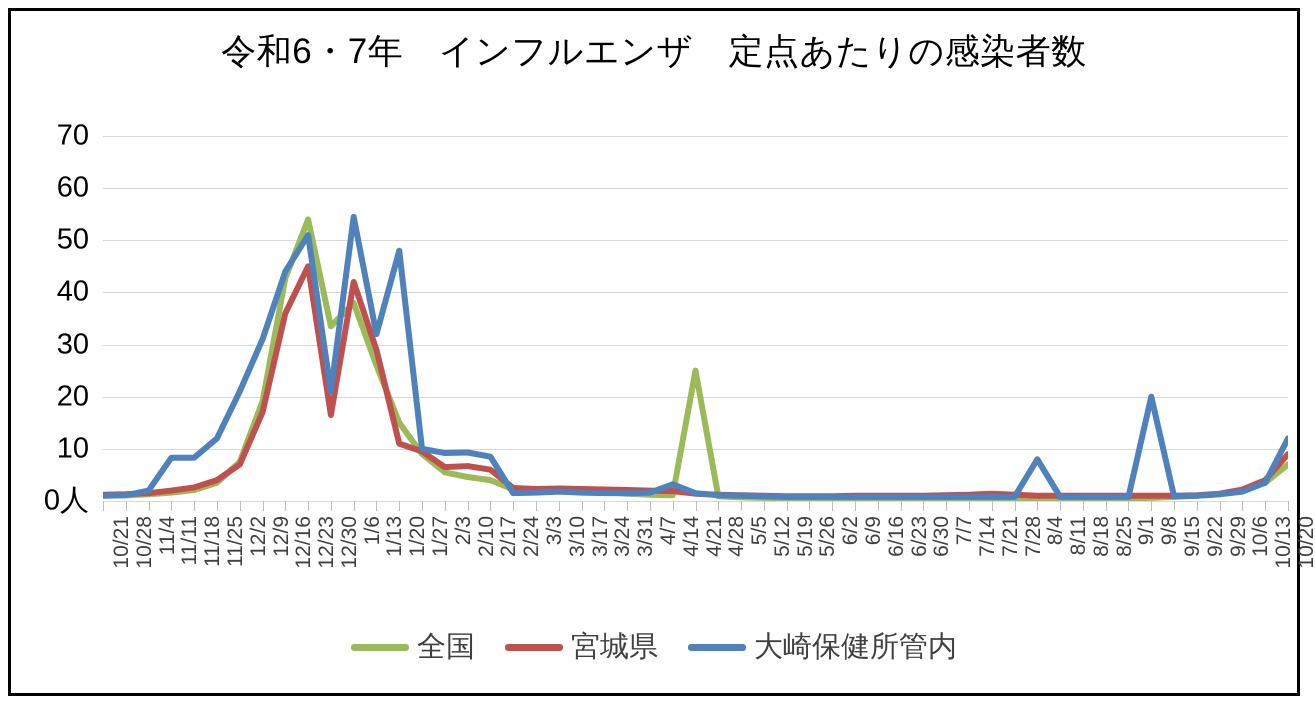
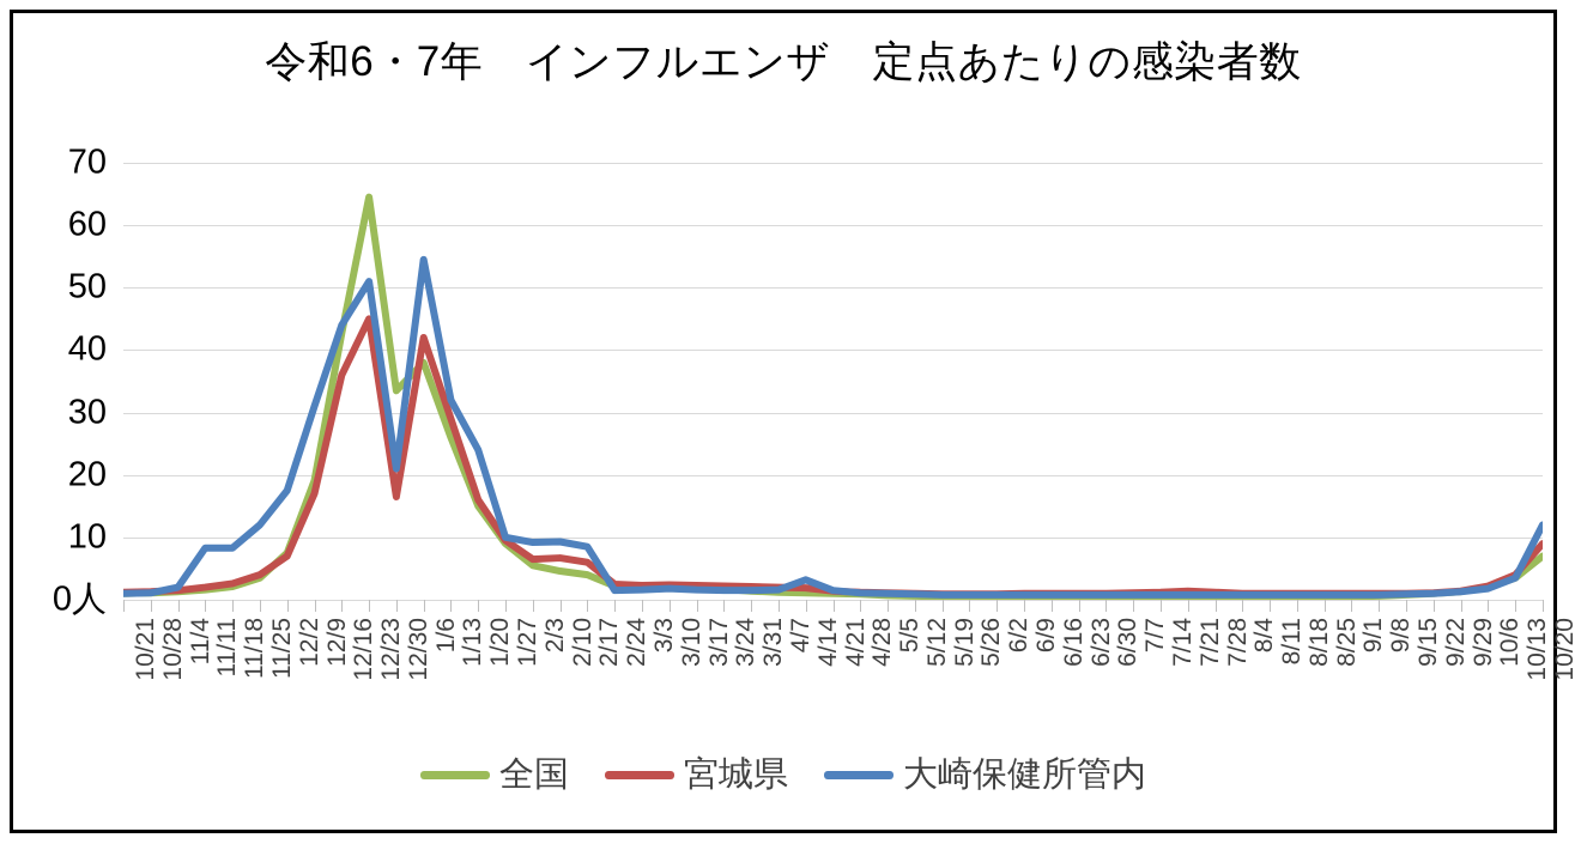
大崎保健所管内/12/2: 21 -> 18
全国/12/23: 54 -> 64
宮城県/1/20: 11 -> 16
大崎保健所管内/1/20: 48 -> 24
全国/4/21: 25 -> 1
大崎保健所管内/8/4: 8 -> 1
大崎保健所管内/9/8: 20 -> 1
